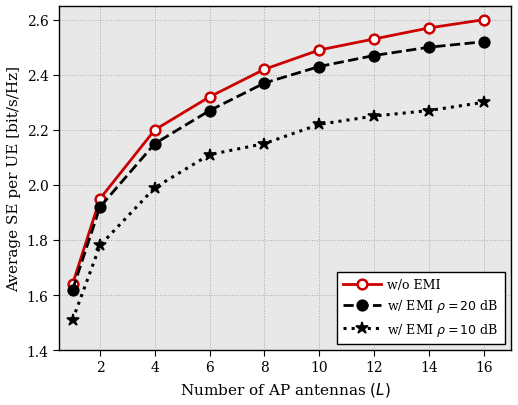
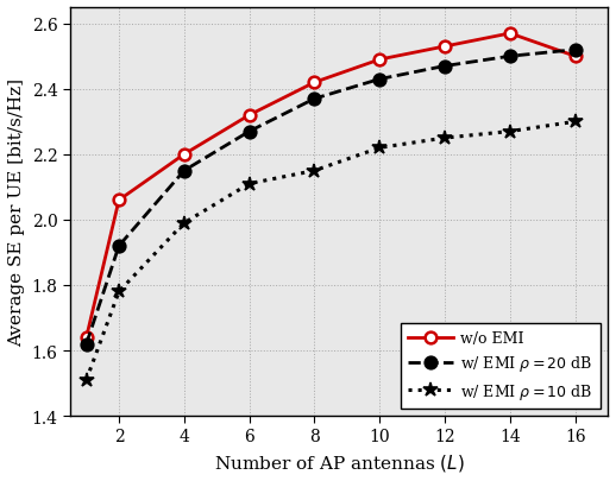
w/o EMI/2: 1.95 -> 2.06
w/o EMI/16: 2.60 -> 2.50
